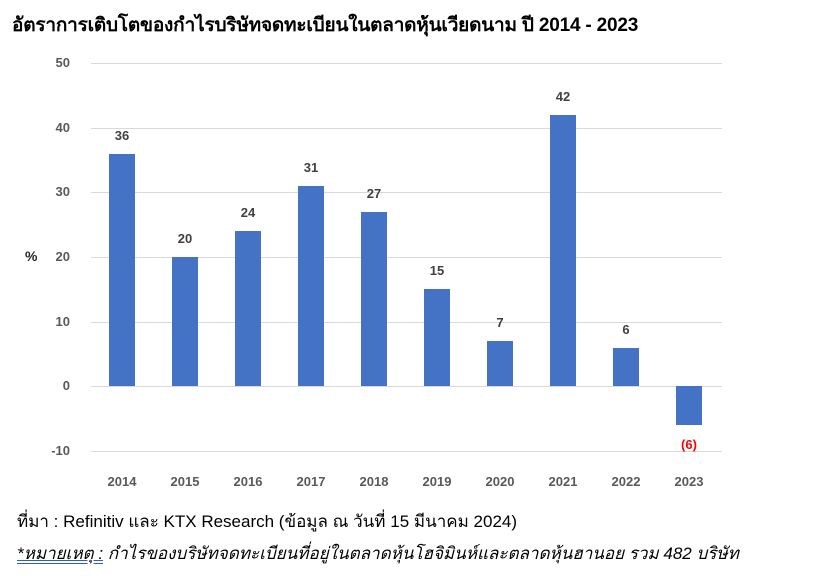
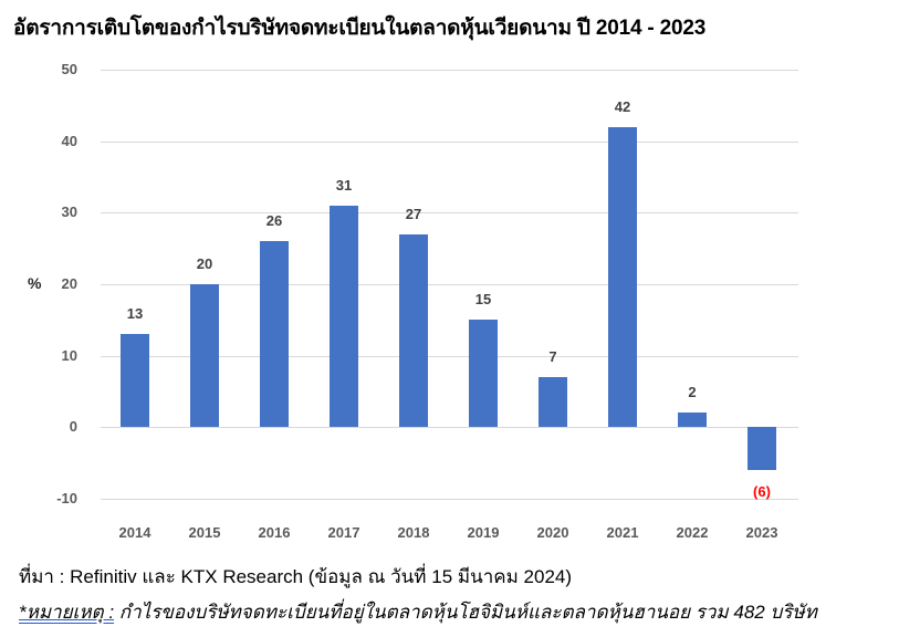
2014: 36 -> 13
2016: 24 -> 26
2022: 6 -> 2
